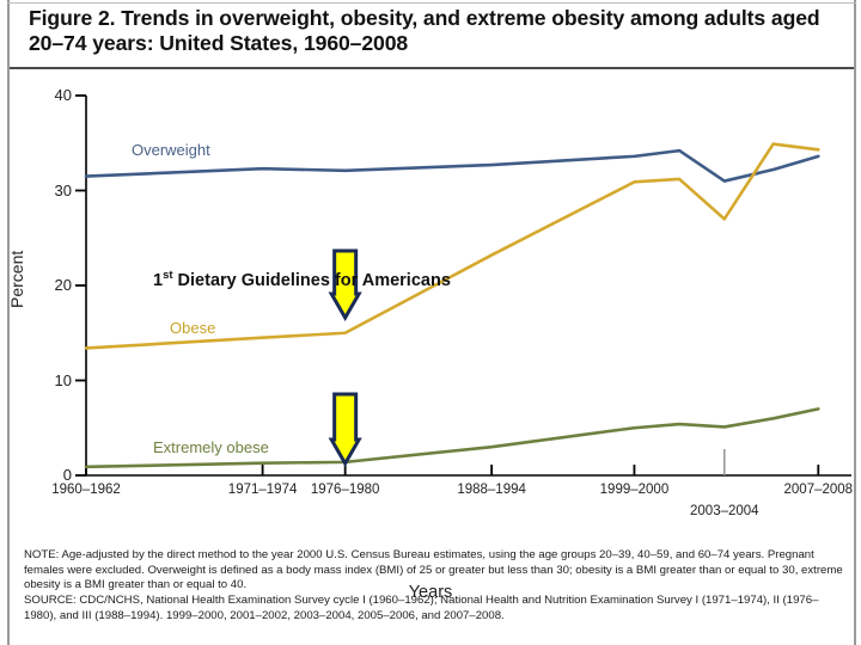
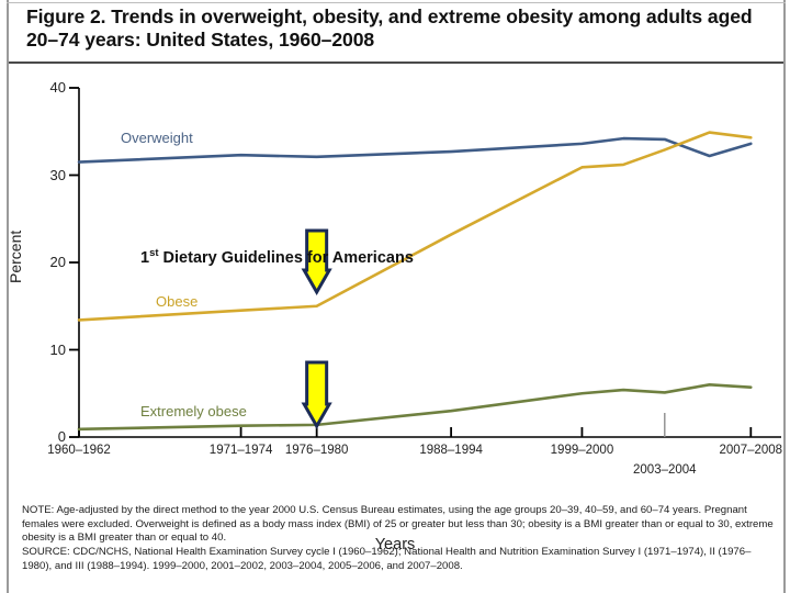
Overweight/2003–2004: 31 -> 34
Obese/2003–2004: 27 -> 33
Extremely obese/2007–2008: 7 -> 6
